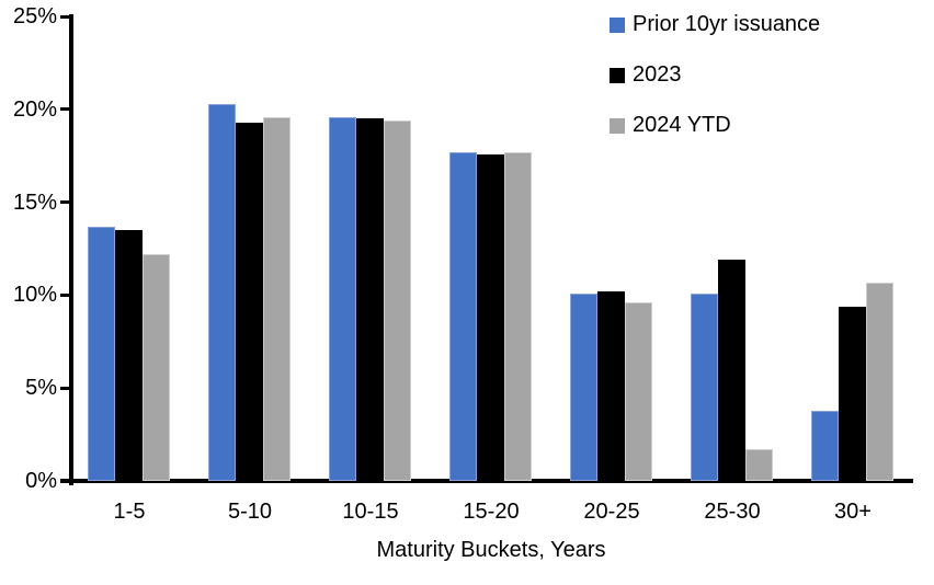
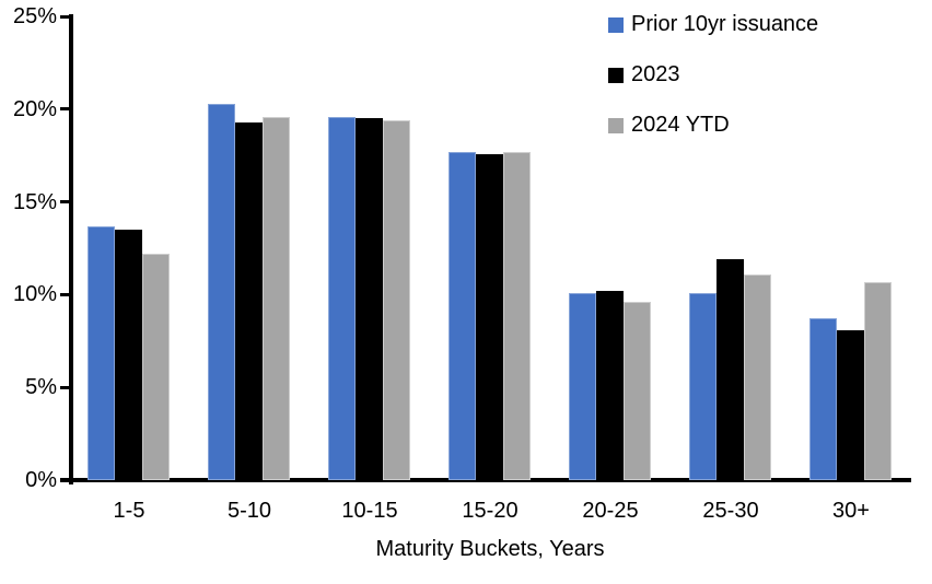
2024 YTD/25-30: 1.7% -> 11.1%
Prior 10yr issuance/30+: 3.8% -> 8.7%
2023/30+: 9.4% -> 8.1%
